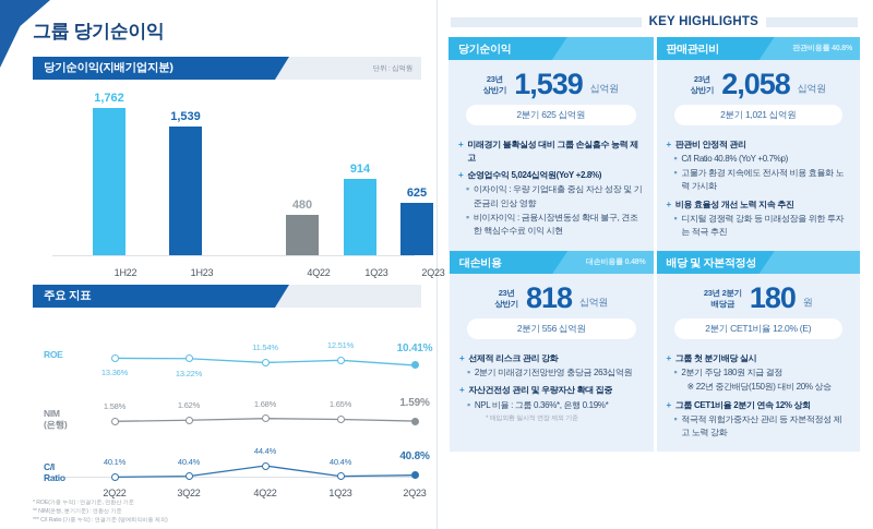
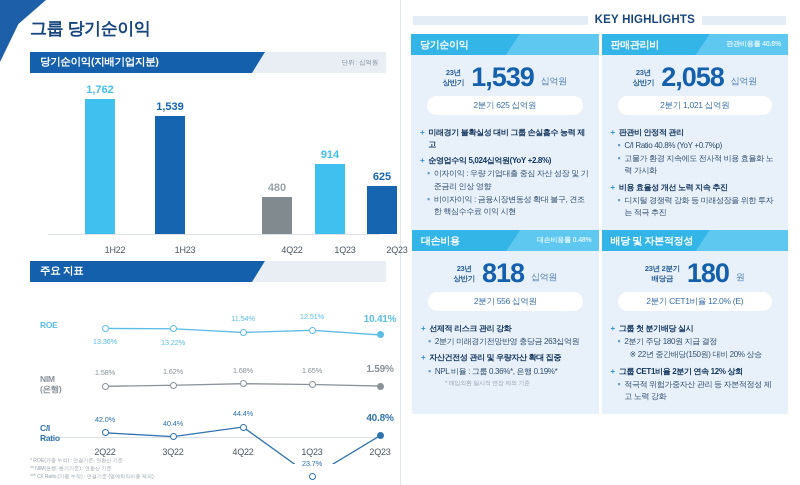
주요 지표/C/I Ratio/2Q22: 40.1% -> 42.0%
주요 지표/C/I Ratio/1Q23: 40.4% -> 23.7%
